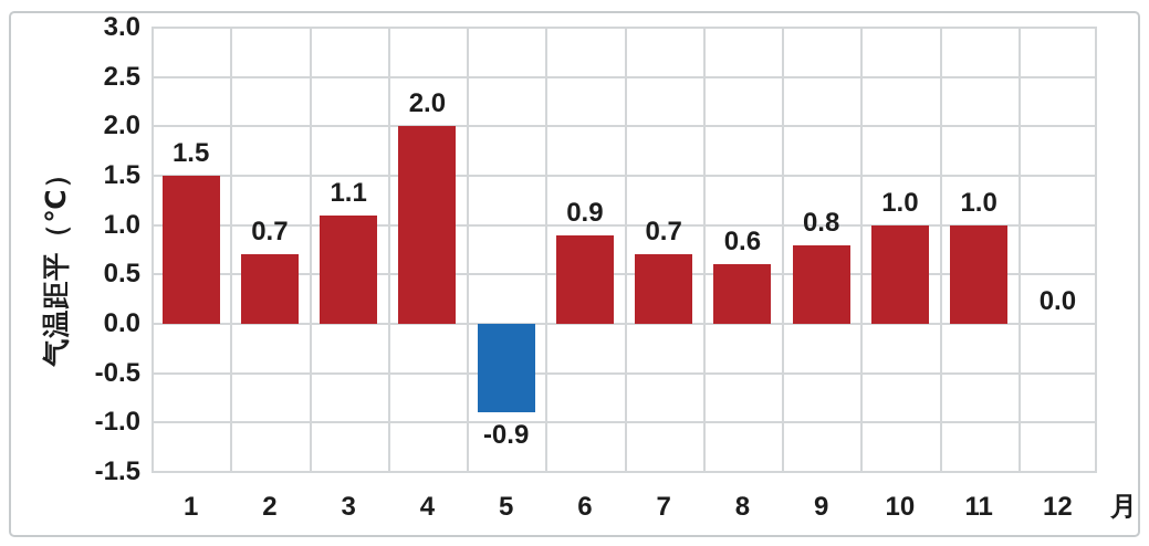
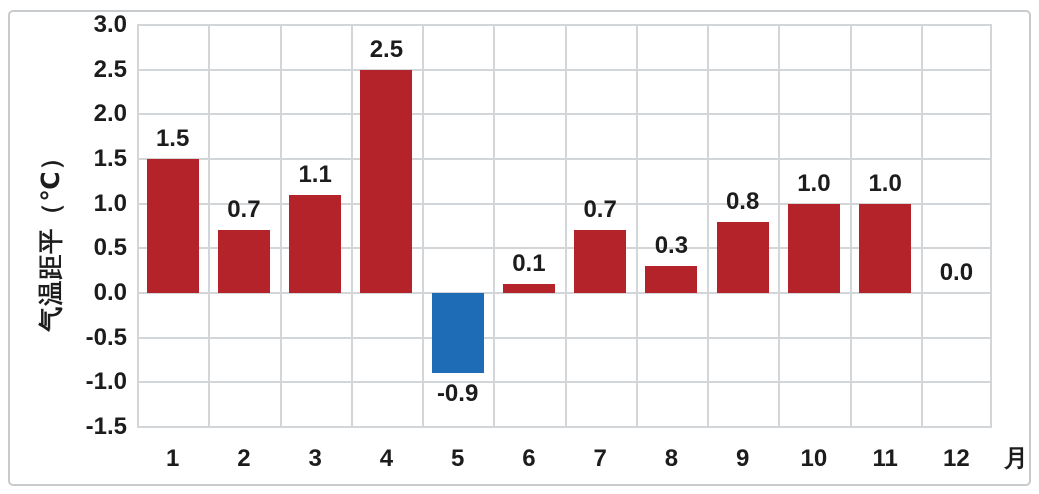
4: 2.0 -> 2.5
6: 0.9 -> 0.1
8: 0.6 -> 0.3
